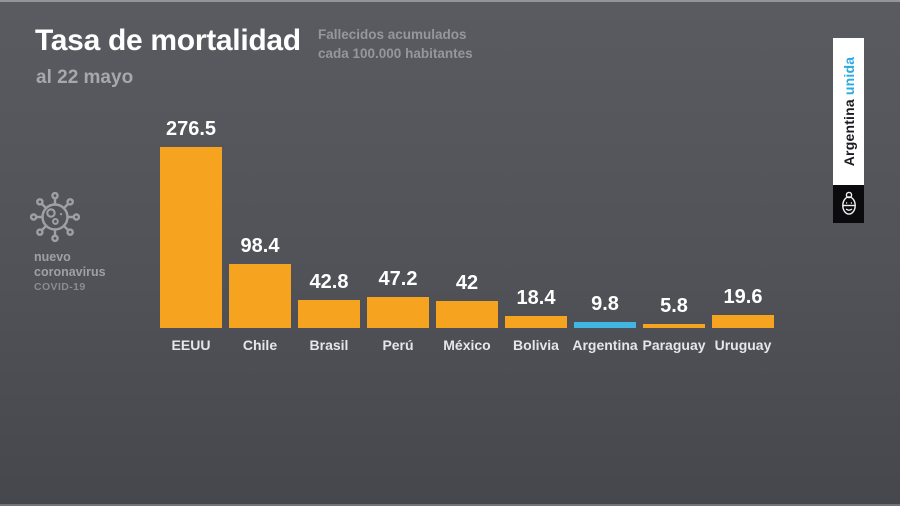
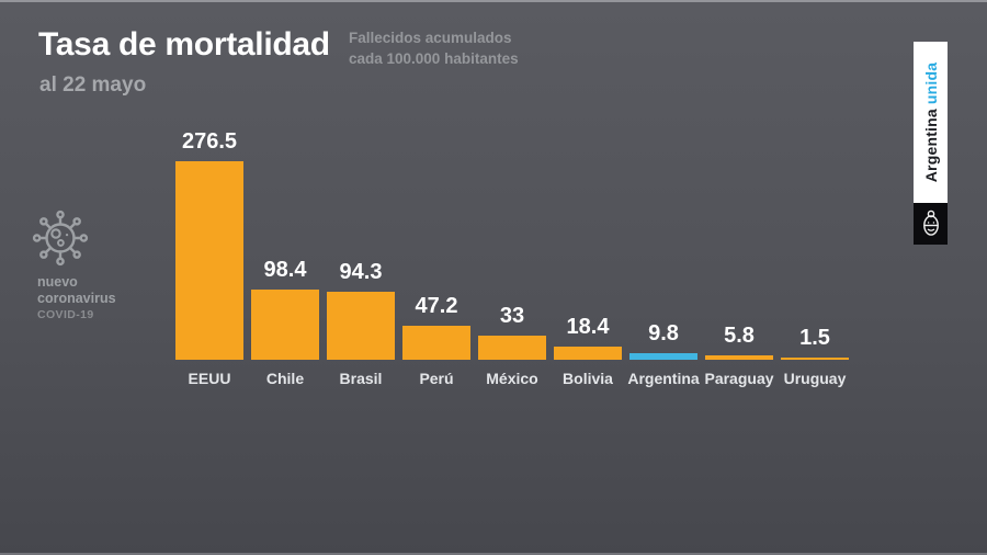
Brasil: 42.8 -> 94.3
México: 42 -> 33
Uruguay: 19.6 -> 1.5
